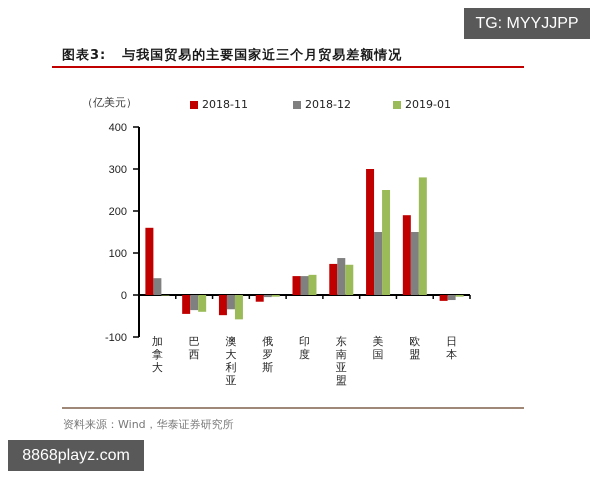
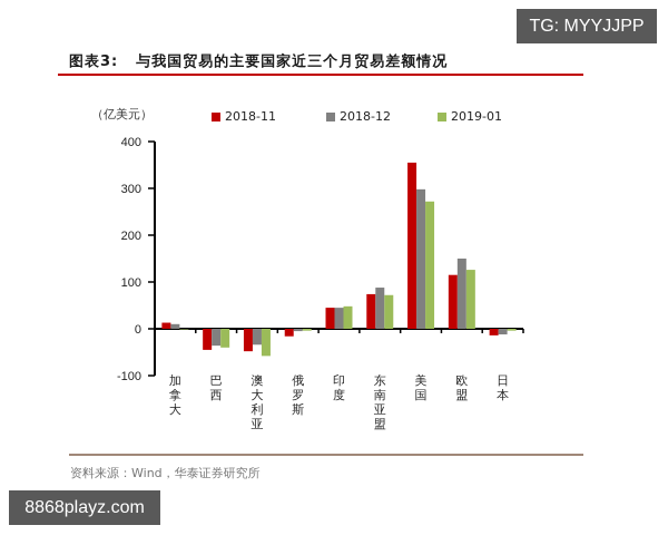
2018-11/加拿大: 160 -> 10
2018-12/加拿大: 40 -> 10
2018-11/美国: 300 -> 360
2018-12/美国: 150 -> 300
2019-01/美国: 250 -> 270
2018-11/欧盟: 190 -> 120
2019-01/欧盟: 280 -> 130
